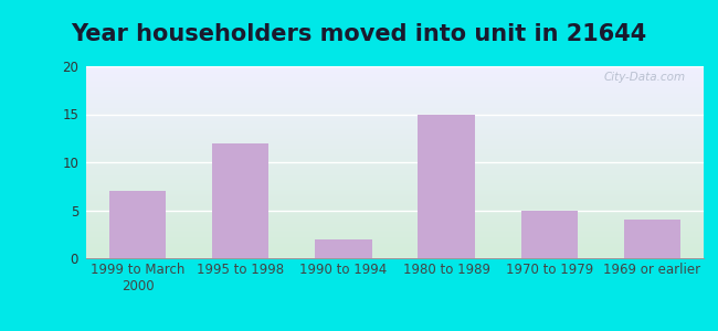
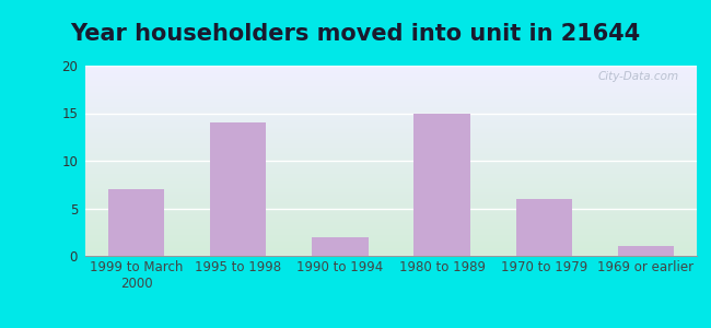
1995 to 1998: 12 -> 14
1970 to 1979: 5 -> 6
1969 or earlier: 4 -> 1
